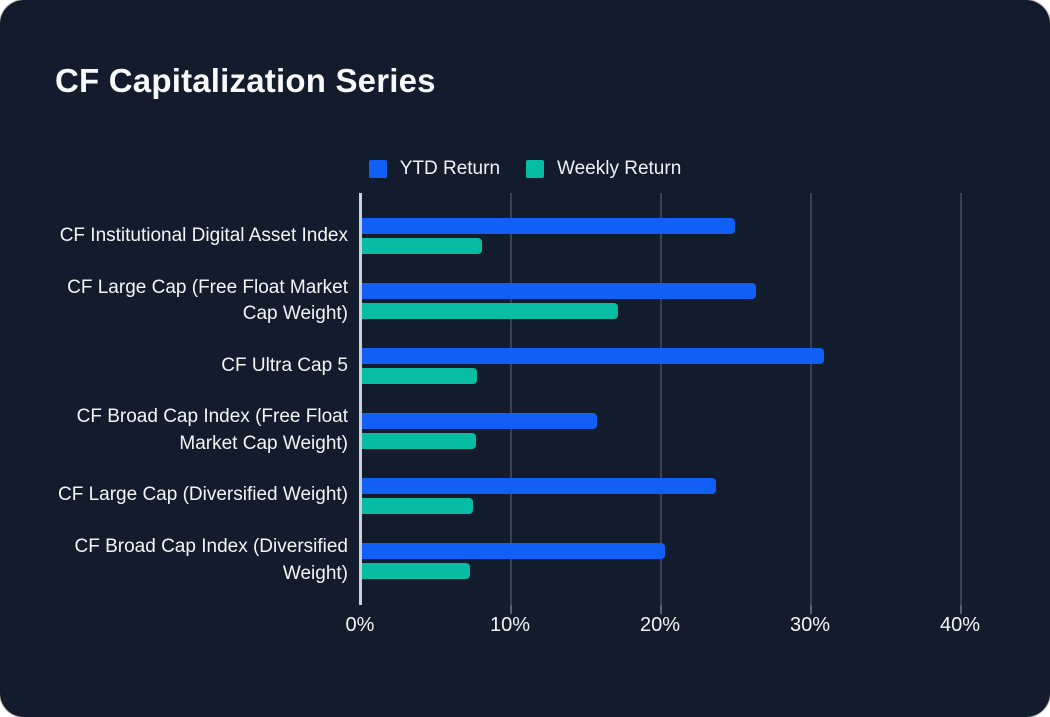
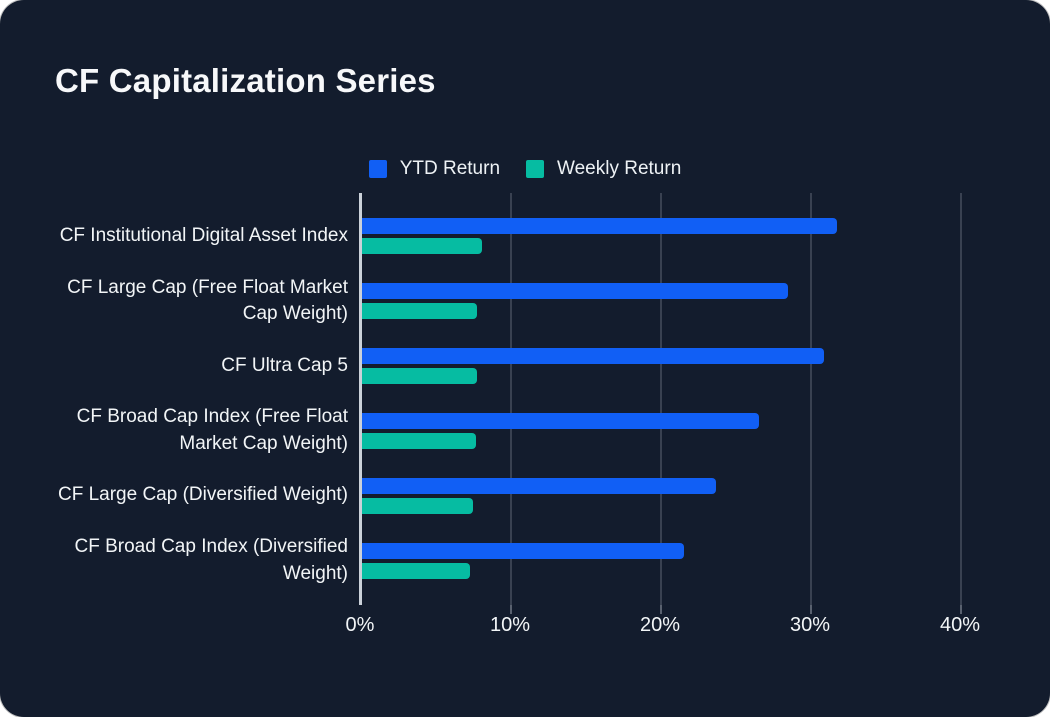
YTD Return/CF Institutional Digital Asset Index: 25.0% -> 31.8%
YTD Return/CF Large Cap (Free Float Market Cap Weight): 26.4% -> 28.5%
Weekly Return/CF Large Cap (Free Float Market Cap Weight): 17.2% -> 7.8%
YTD Return/CF Broad Cap Index (Free Float Market Cap Weight): 15.8% -> 26.6%
YTD Return/CF Broad Cap Index (Diversified Weight): 20.3% -> 21.6%
